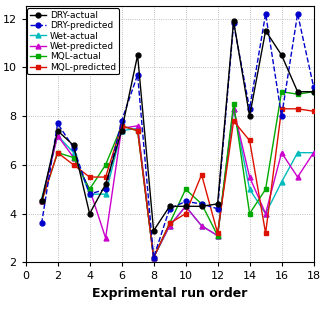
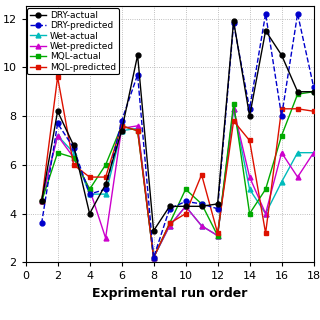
DRY-actual/2: 7.4 -> 8.2
MQL-predicted/2: 6.5 -> 9.6
MQL-actual/16: 9.0 -> 7.2
